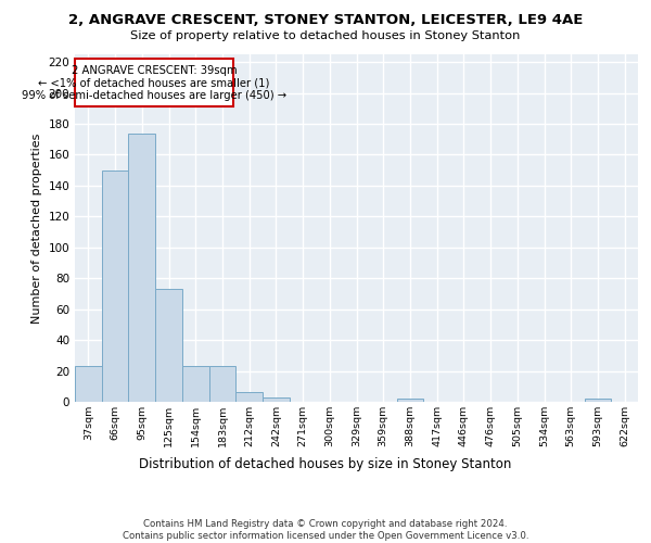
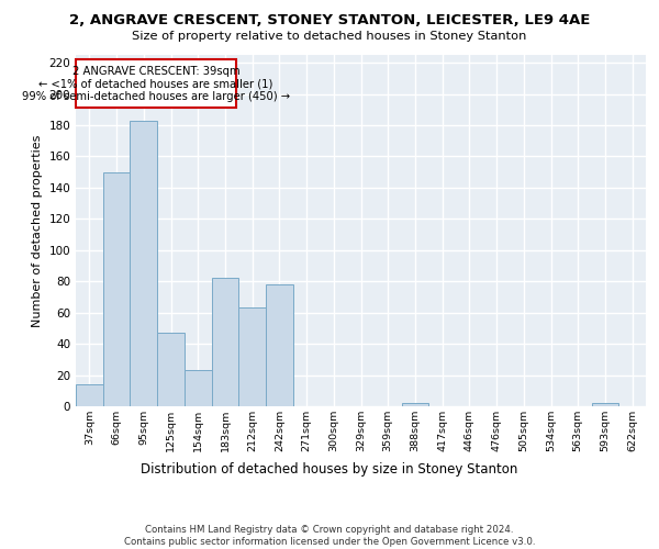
37sqm: 23 -> 14
95sqm: 174 -> 183
125sqm: 73 -> 47
183sqm: 23 -> 82
212sqm: 6 -> 63
242sqm: 3 -> 78
